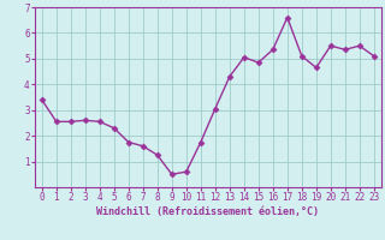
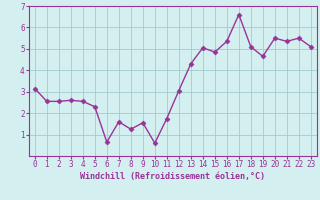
0: 3.40 -> 3.15
6: 1.75 -> 0.65
9: 0.50 -> 1.55
